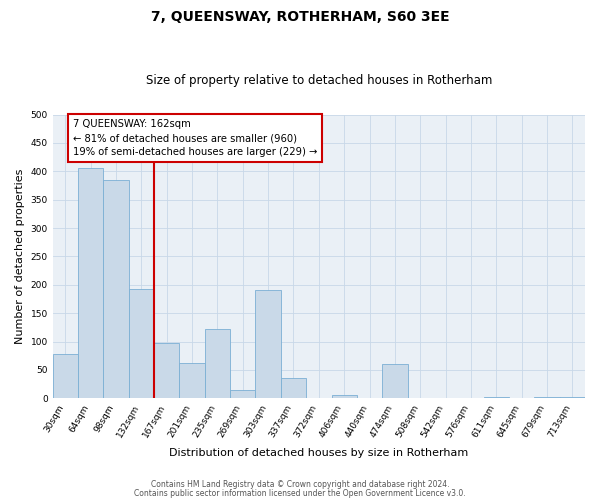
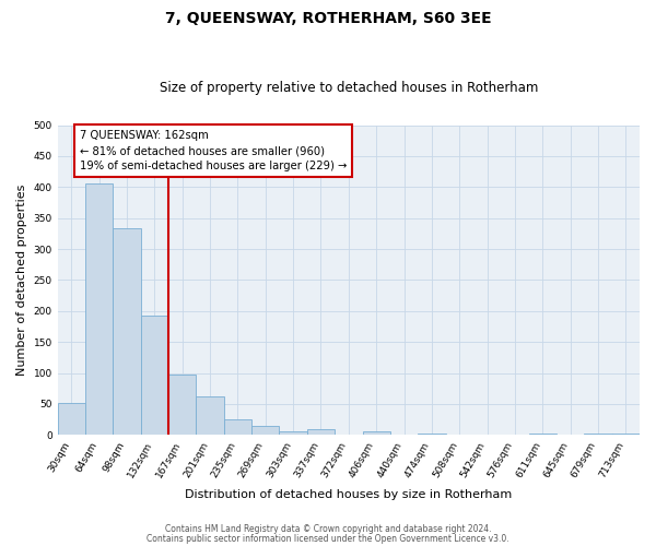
30sqm: 78 -> 52
98sqm: 384 -> 333
235sqm: 122 -> 25
303sqm: 190 -> 6
337sqm: 36 -> 10
474sqm: 60 -> 2
